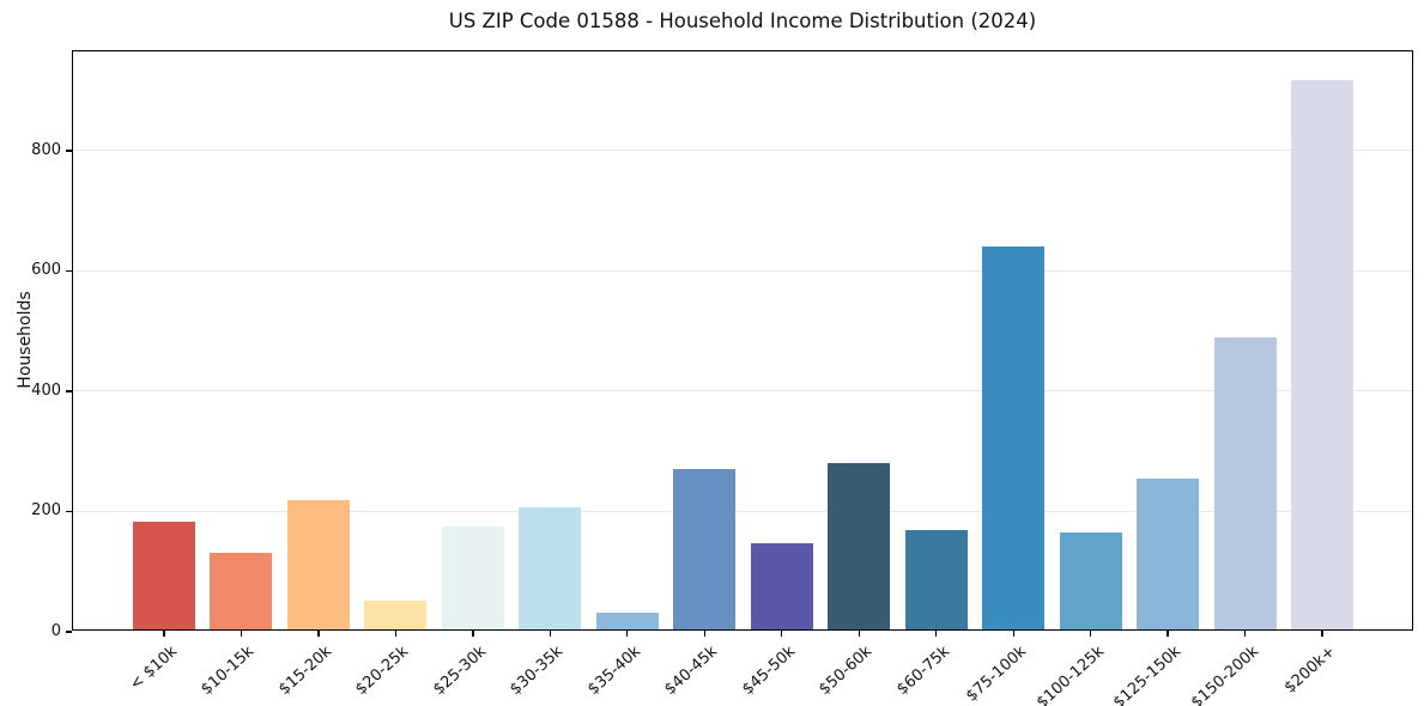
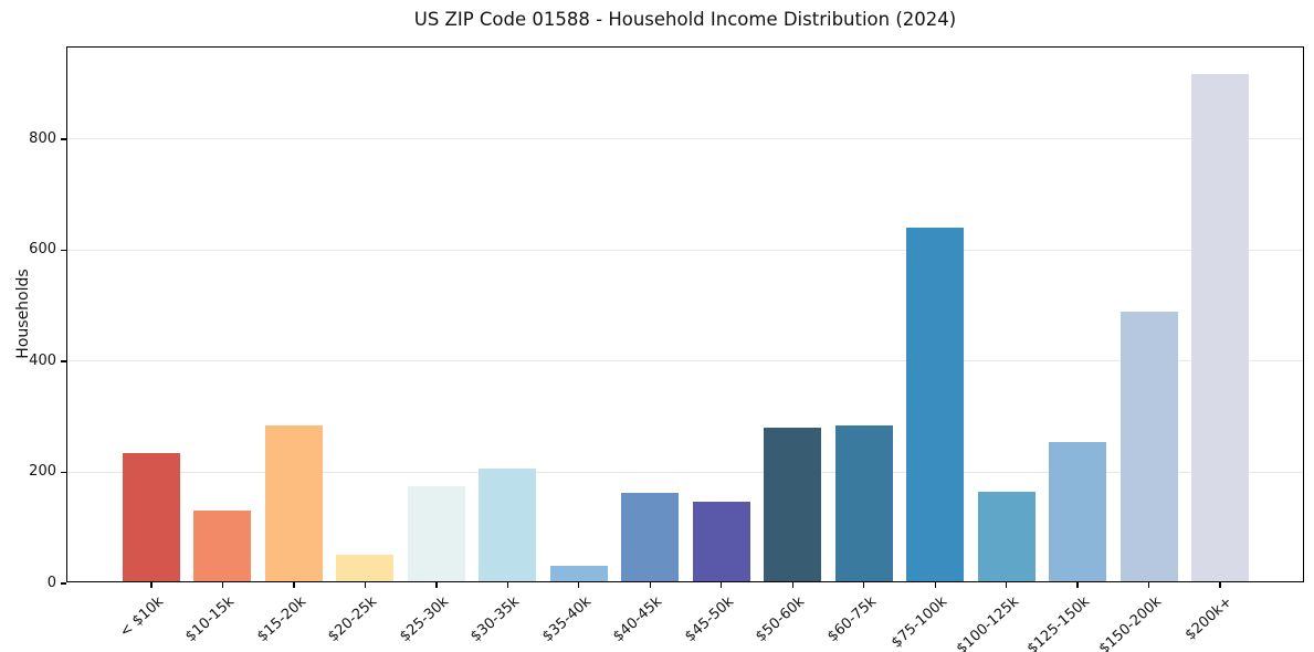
< $10k: 180 -> 230
$15-20k: 220 -> 280
$40-45k: 270 -> 160
$60-75k: 160 -> 280
